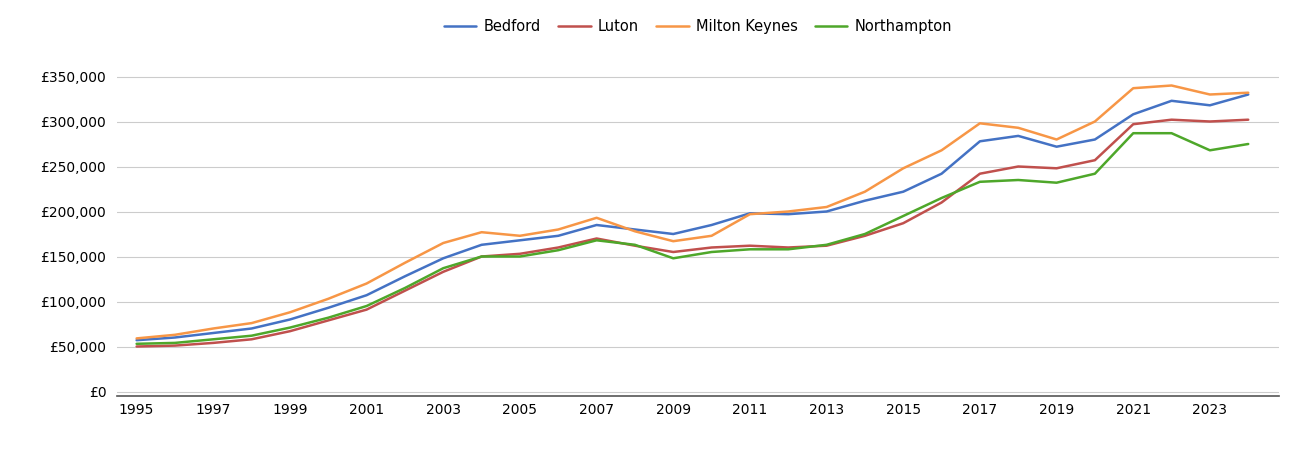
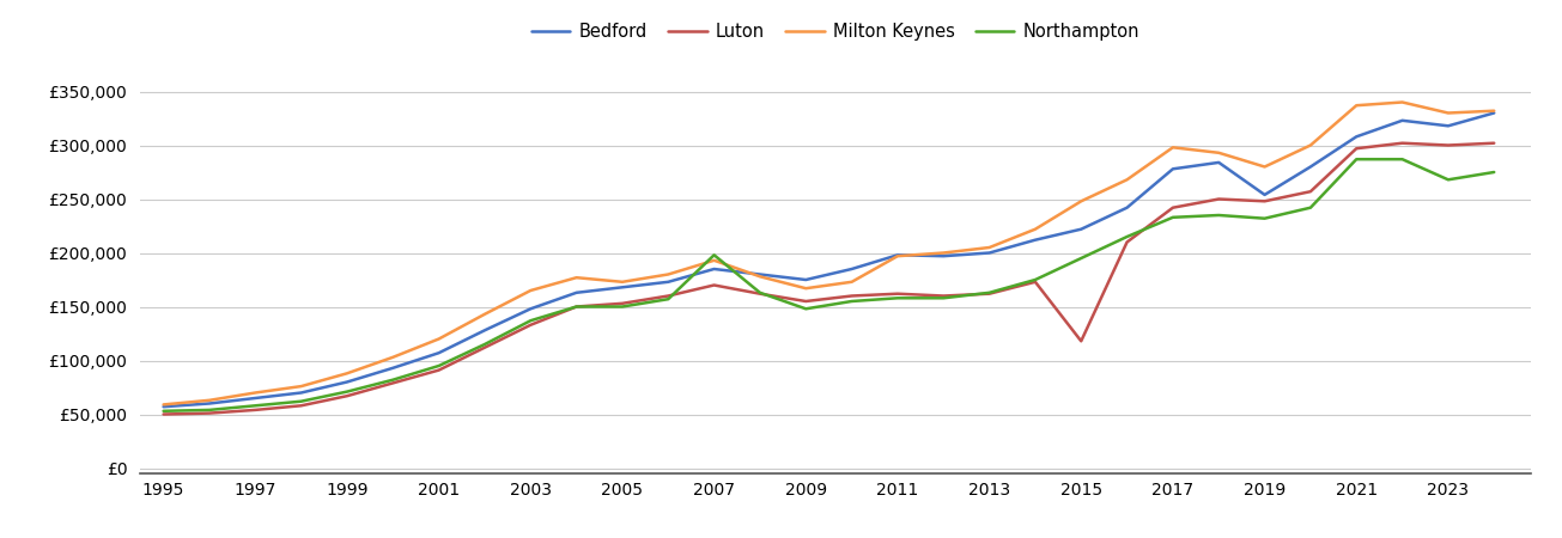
Northampton/2007: £168,000 -> £198,000
Luton/2015: £187,000 -> £118,000
Bedford/2019: £272,000 -> £254,000
